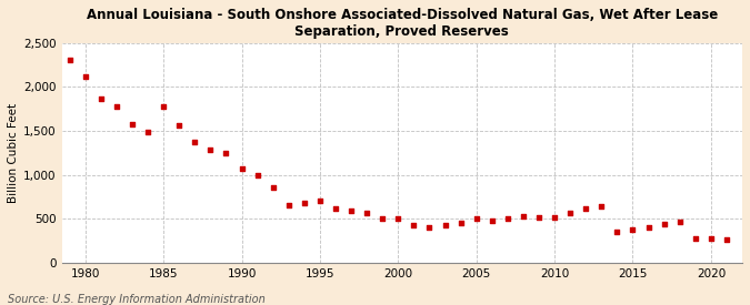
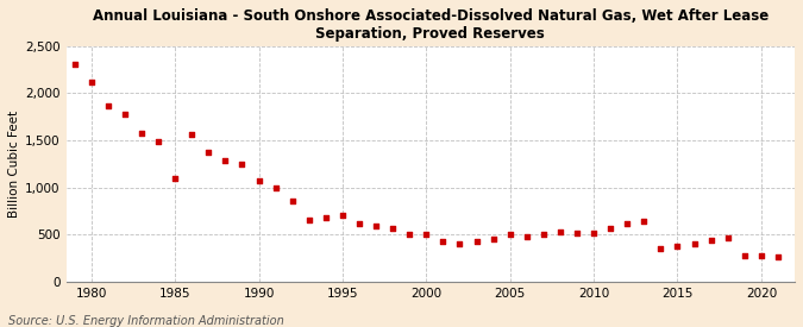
1985: 1,780 -> 1,100
